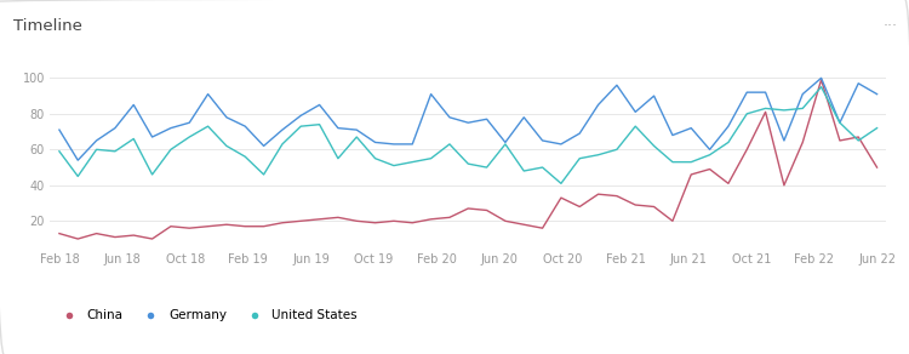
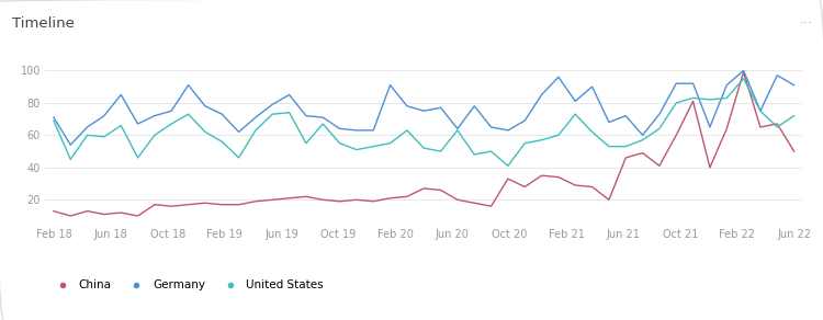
United States/Feb 18: 59 -> 69
